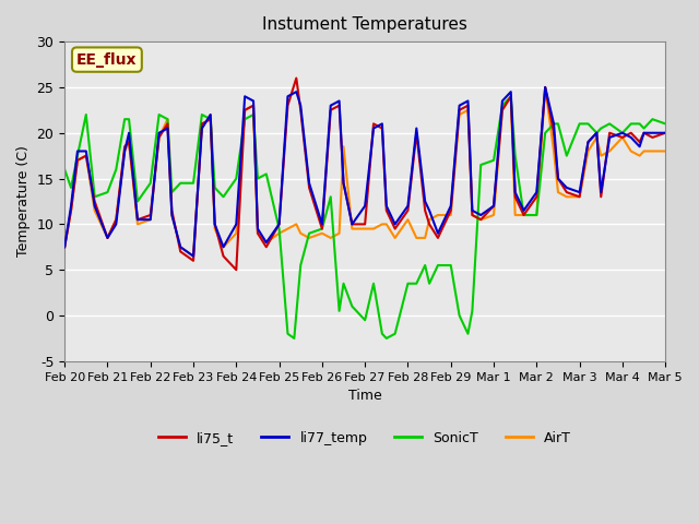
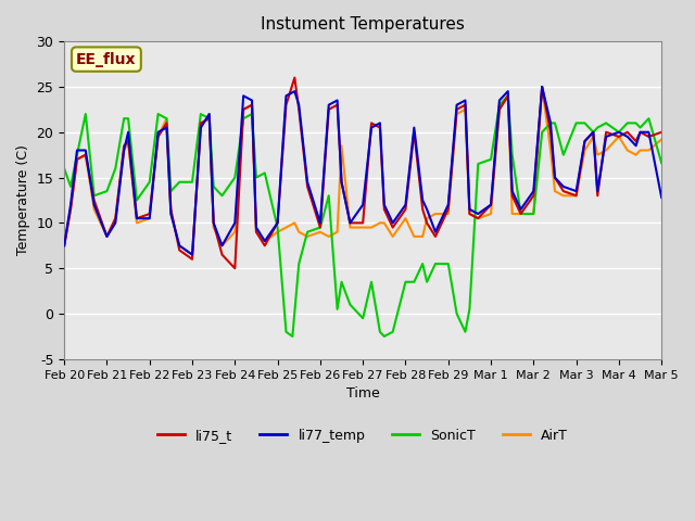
li77_temp/Mar 5: 20.0 -> 12.8
SonicT/Mar 5: 21.0 -> 16.6
AirT/Mar 5: 18.0 -> 19.2
